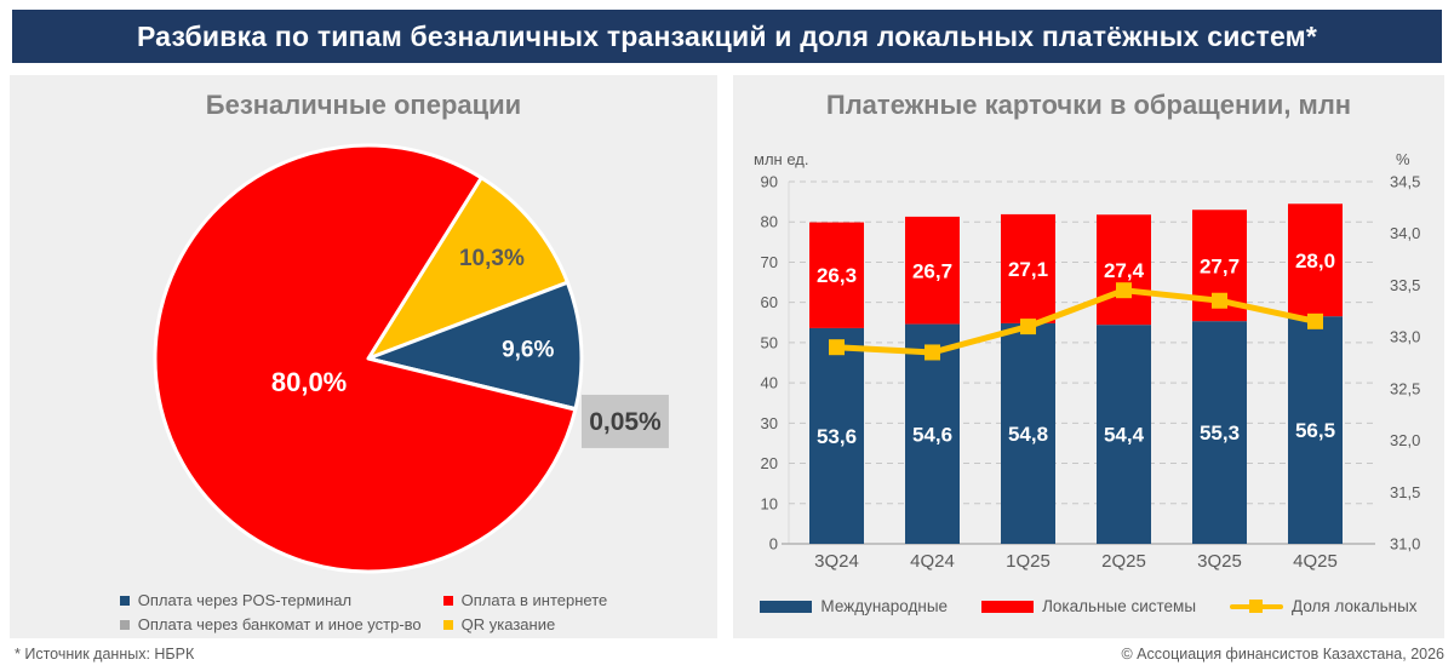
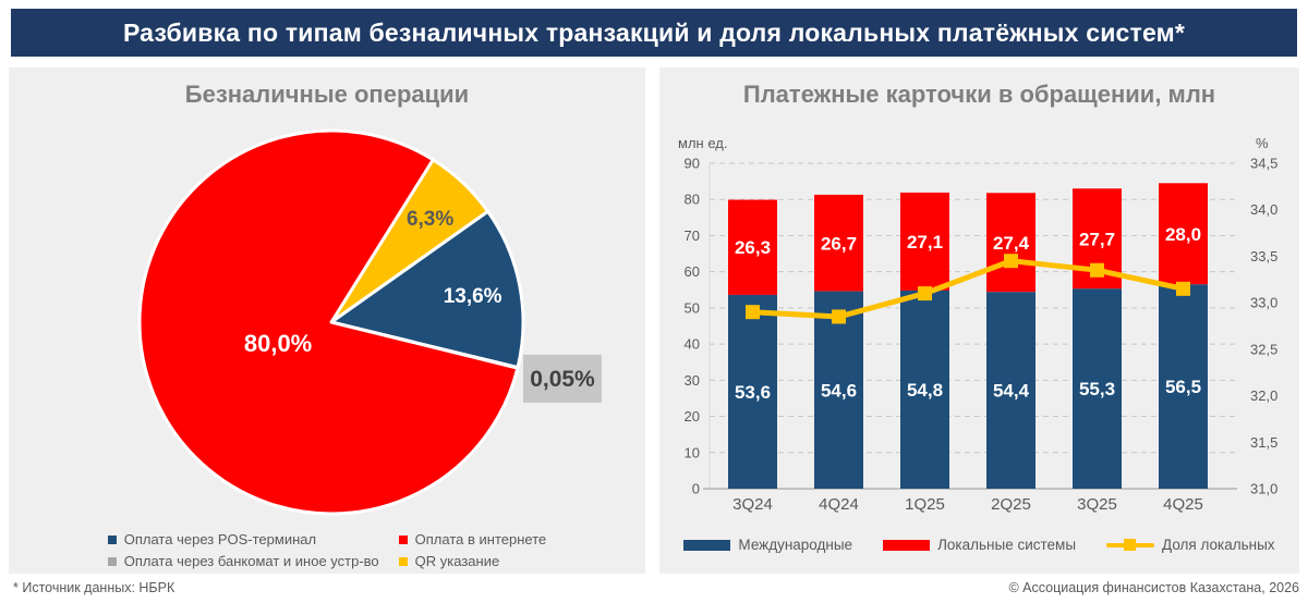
Безналичные операции/QR указание: 10,3% -> 6,3%
Безналичные операции/Оплата через POS-терминал: 9,6% -> 13,6%
